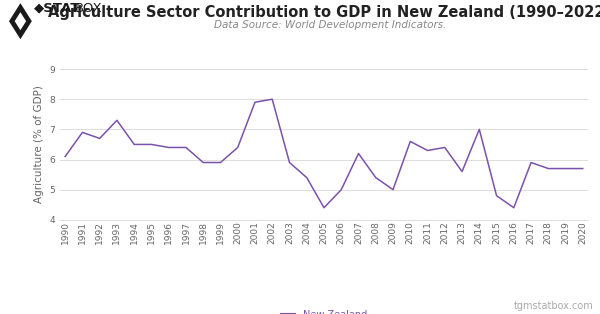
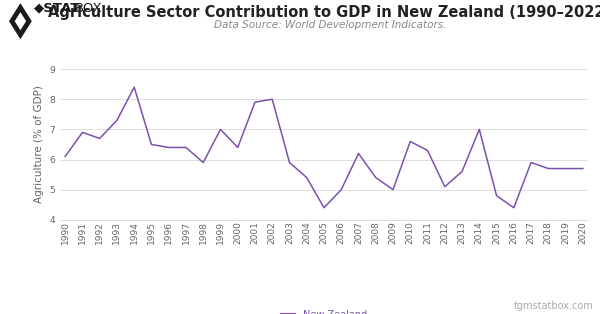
1994: 6.5 -> 8.4
1999: 5.9 -> 7.0
2012: 6.4 -> 5.1
